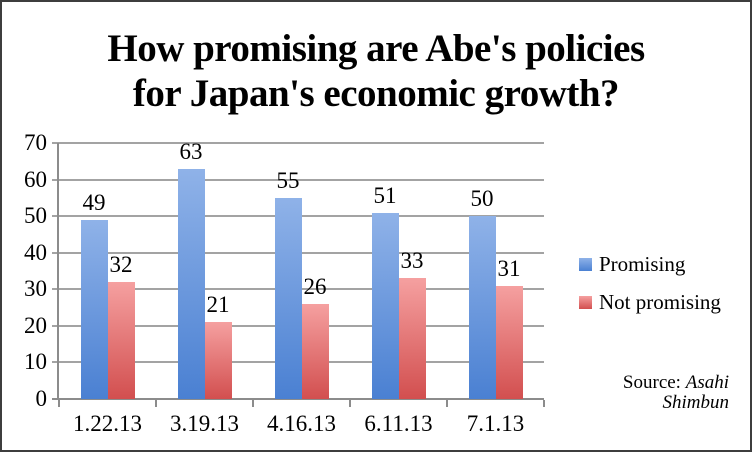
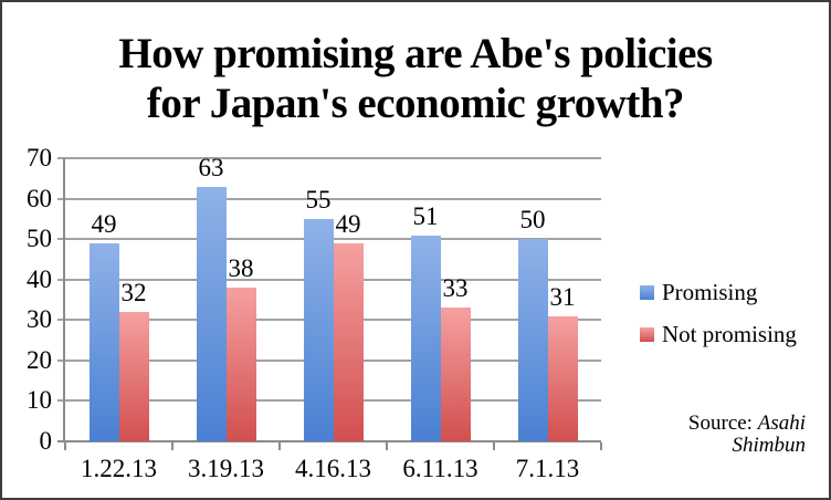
Not promising/3.19.13: 21 -> 38
Not promising/4.16.13: 26 -> 49
